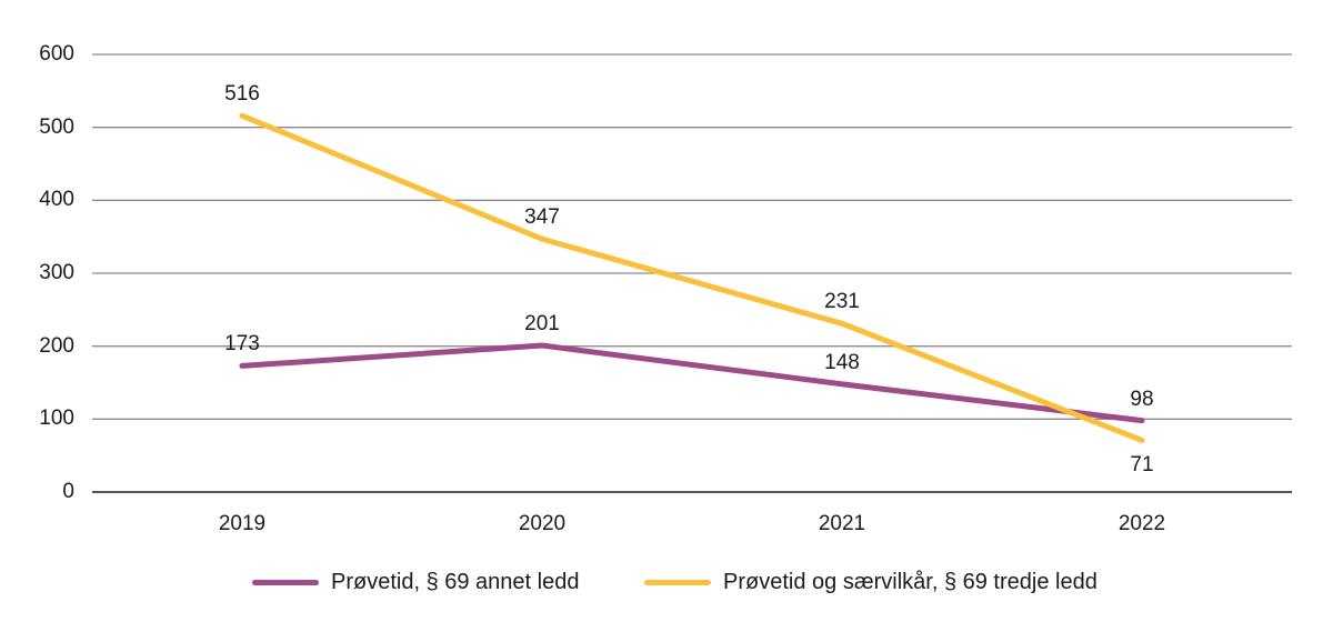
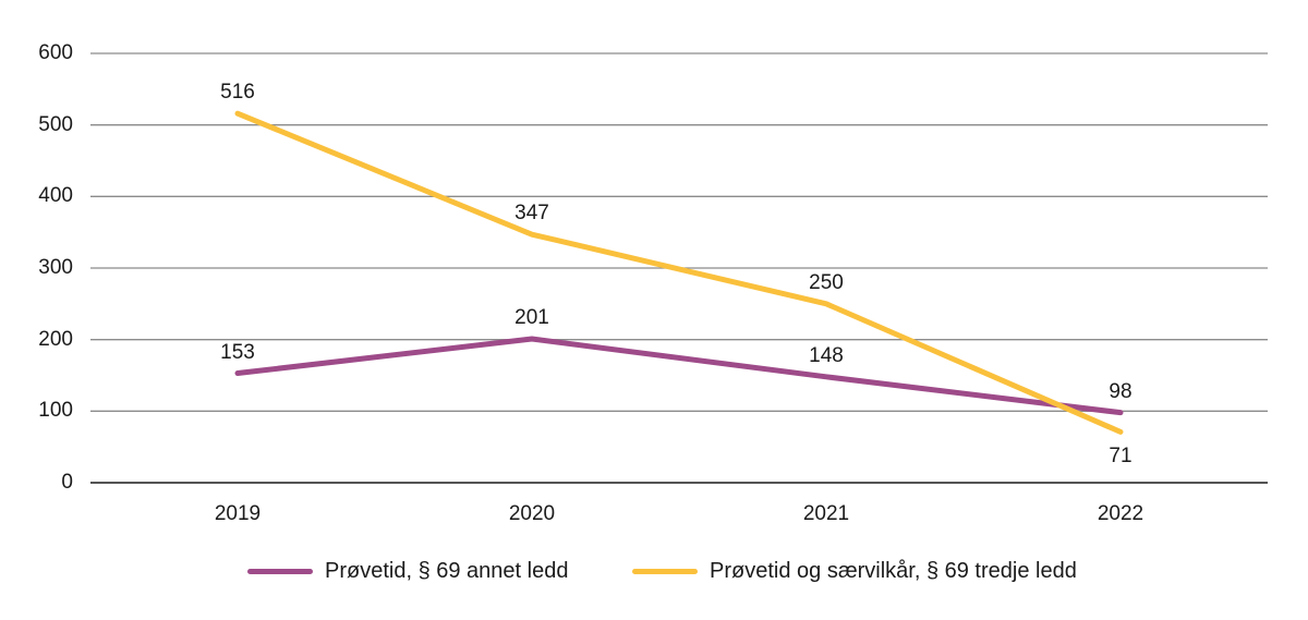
Prøvetid, § 69 annet ledd/2019: 173 -> 153
Prøvetid og særvilkår, § 69 tredje ledd/2021: 231 -> 250
